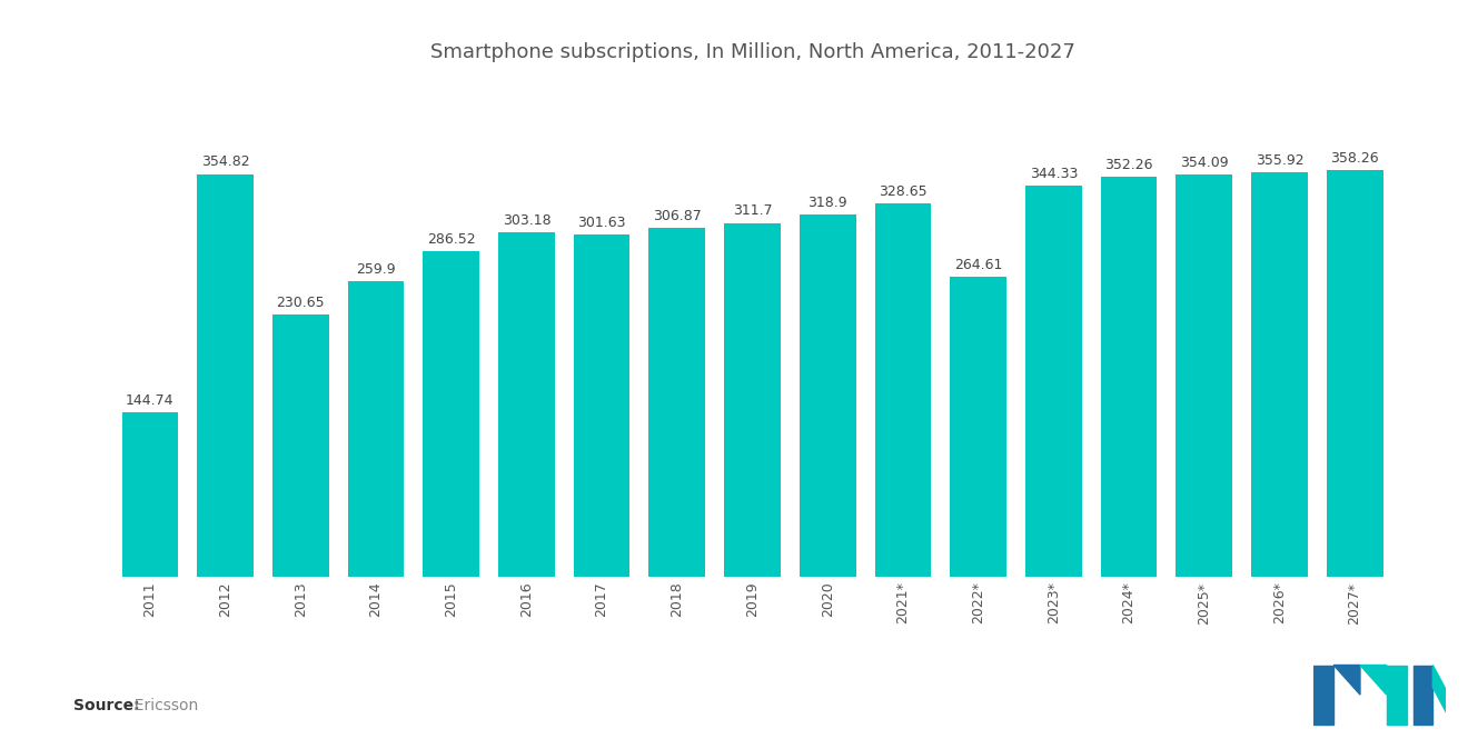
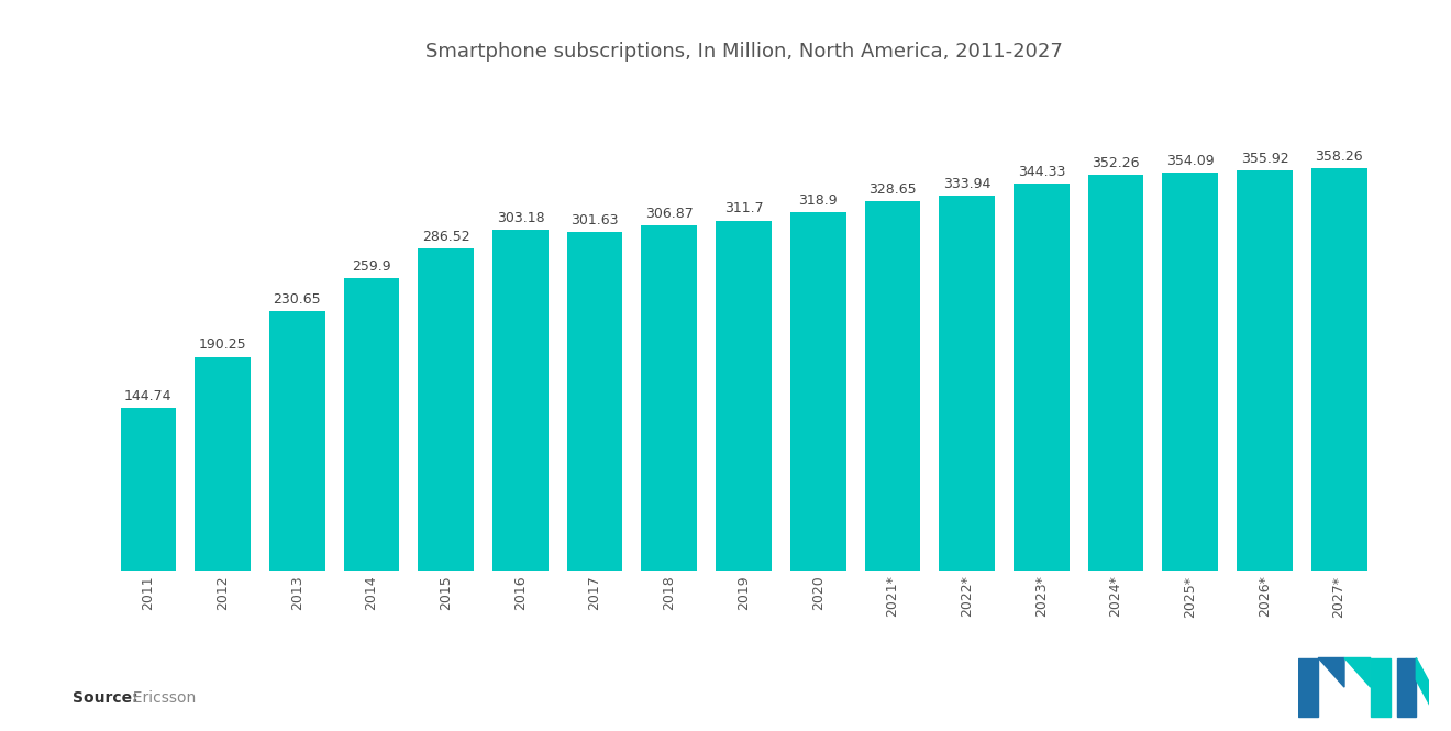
2012: 354.82 -> 190.25
2022*: 264.61 -> 333.94
